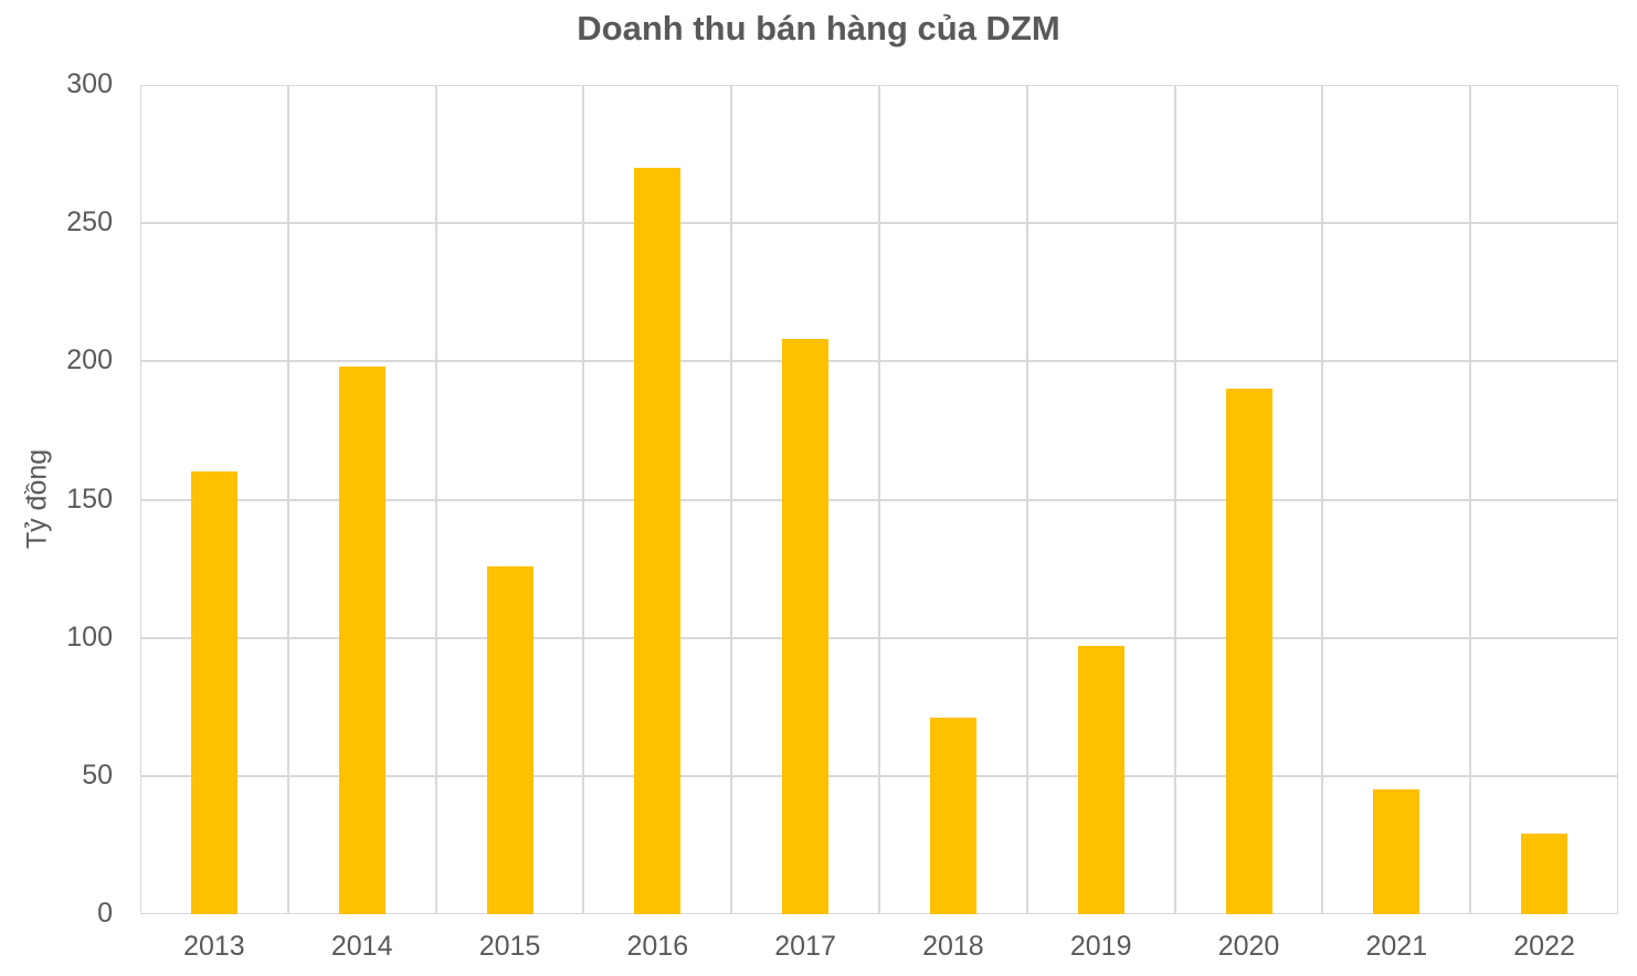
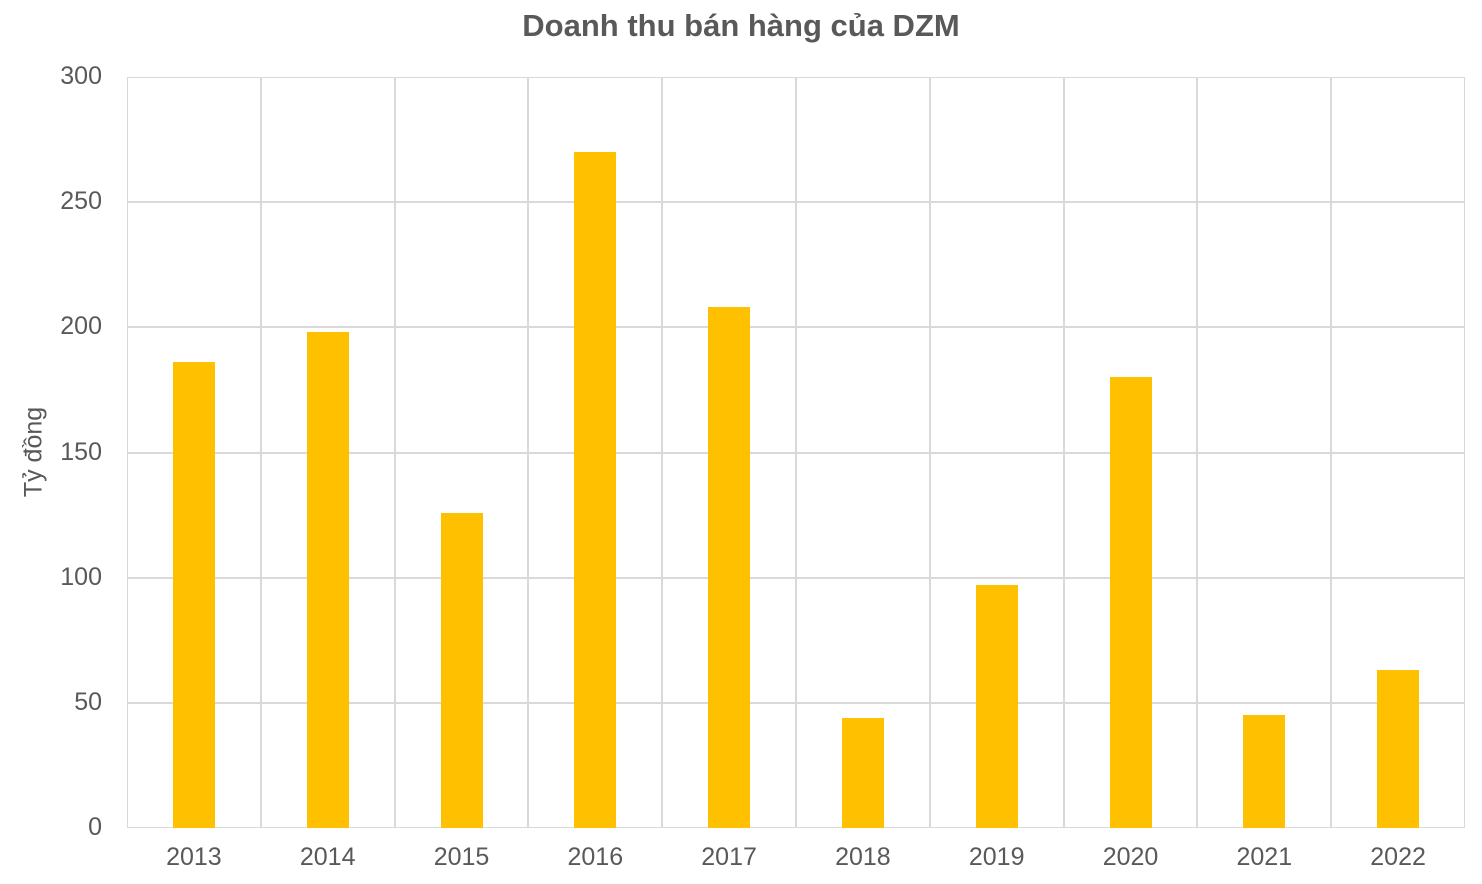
2013: 160 -> 186
2018: 71 -> 44
2020: 190 -> 180
2022: 29 -> 63
